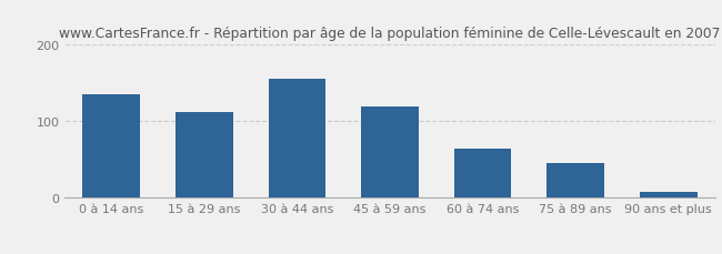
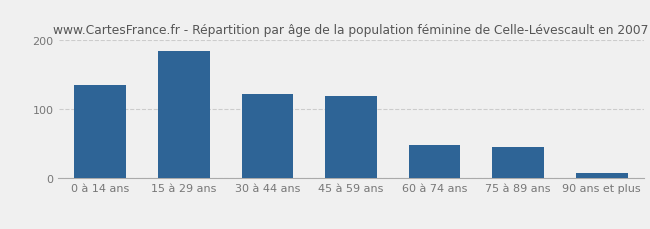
15 à 29 ans: 112 -> 184
30 à 44 ans: 155 -> 122
60 à 74 ans: 65 -> 48
